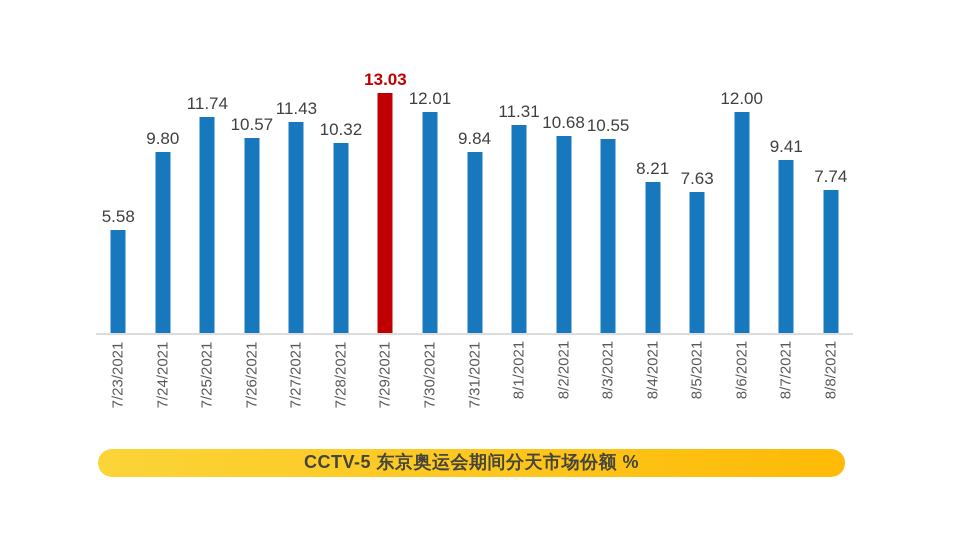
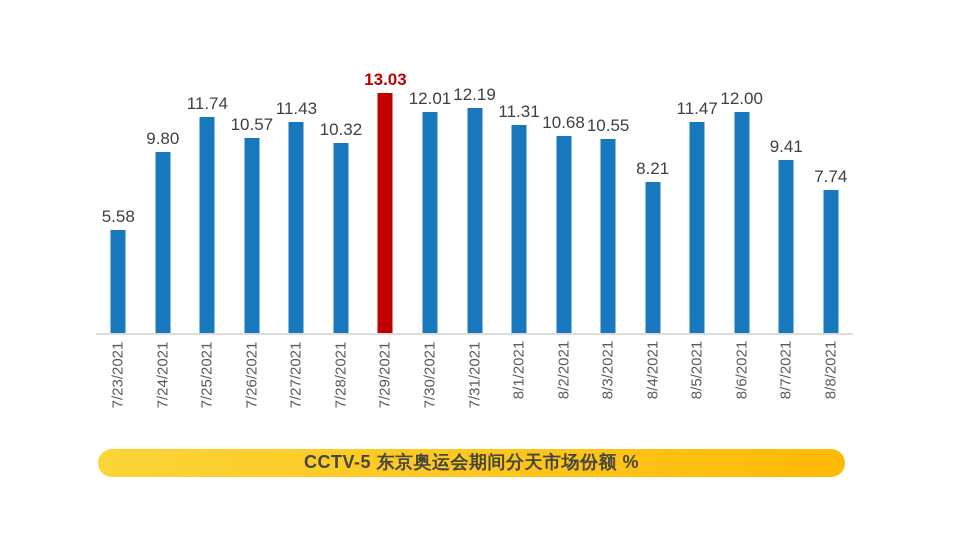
7/31/2021: 9.84 -> 12.19
8/5/2021: 7.63 -> 11.47
